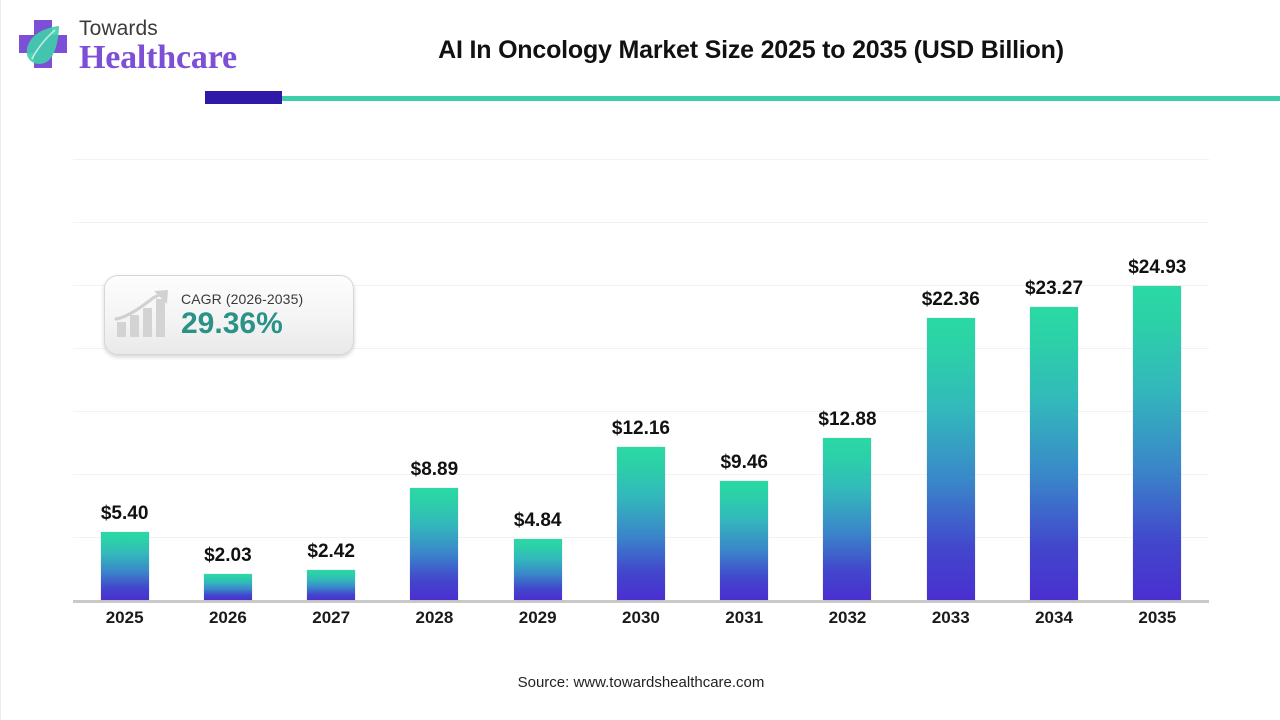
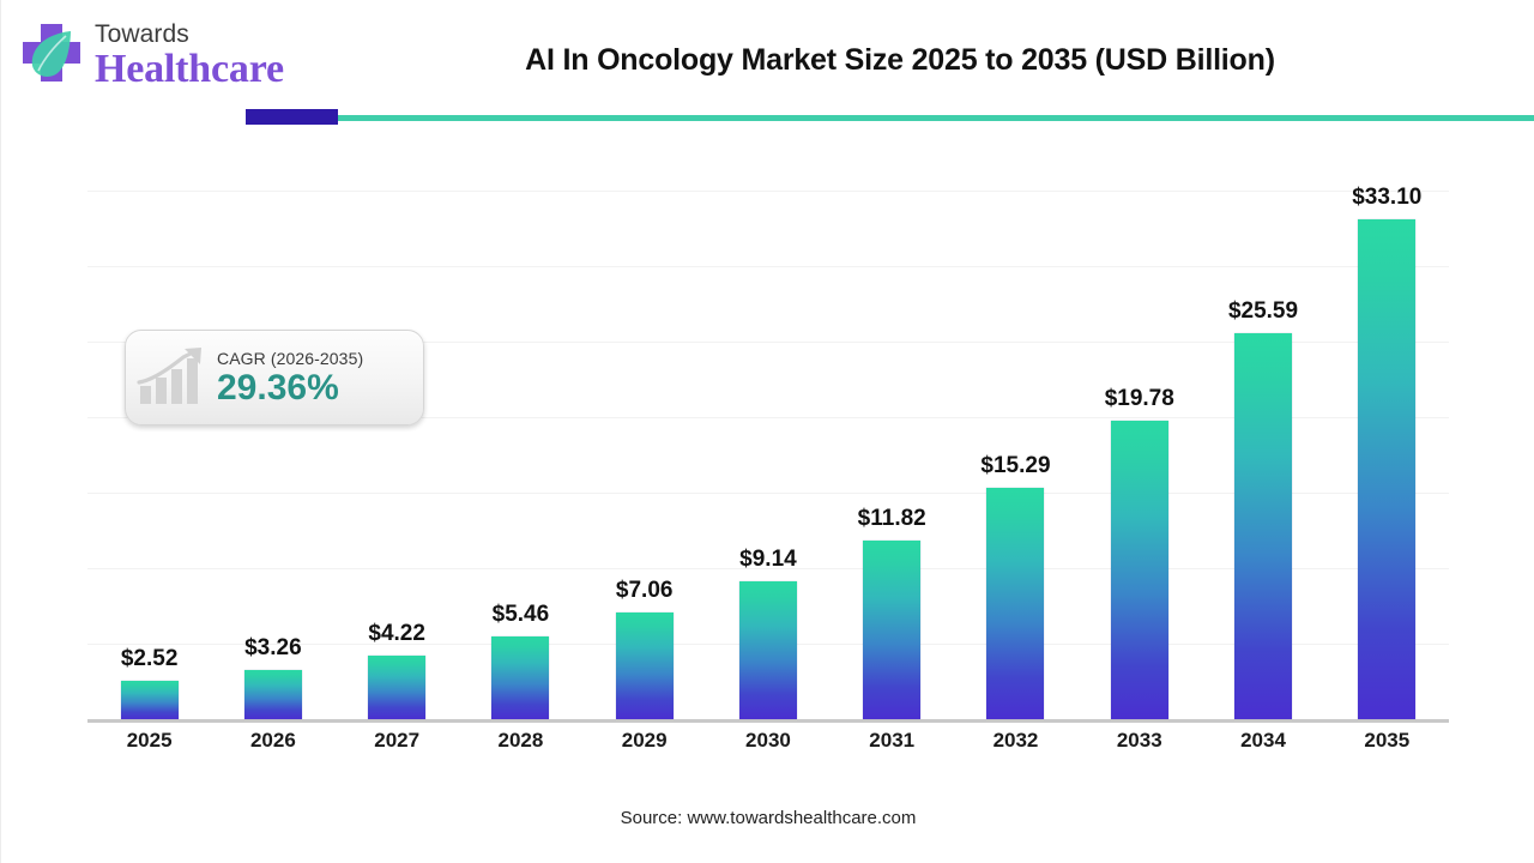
2025: $5.40 -> $2.52
2026: $2.03 -> $3.26
2027: $2.42 -> $4.22
2028: $8.89 -> $5.46
2029: $4.84 -> $7.06
2030: $12.16 -> $9.14
2031: $9.46 -> $11.82
2032: $12.88 -> $15.29
2033: $22.36 -> $19.78
2034: $23.27 -> $25.59
2035: $24.93 -> $33.10
